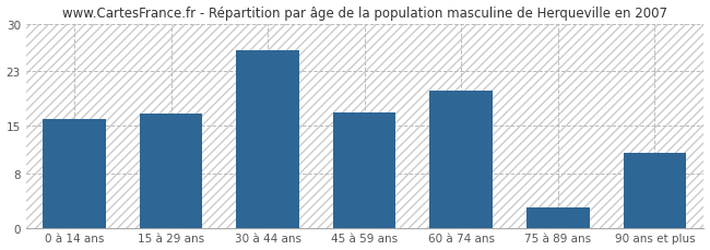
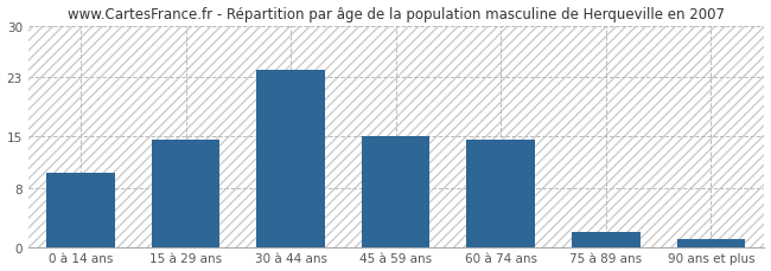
0 à 14 ans: 16.0 -> 10.0
15 à 29 ans: 16.8 -> 14.5
30 à 44 ans: 26.0 -> 24.0
45 à 59 ans: 17.0 -> 15.0
60 à 74 ans: 20.2 -> 14.5
75 à 89 ans: 3.0 -> 2.0
90 ans et plus: 11.0 -> 1.0
